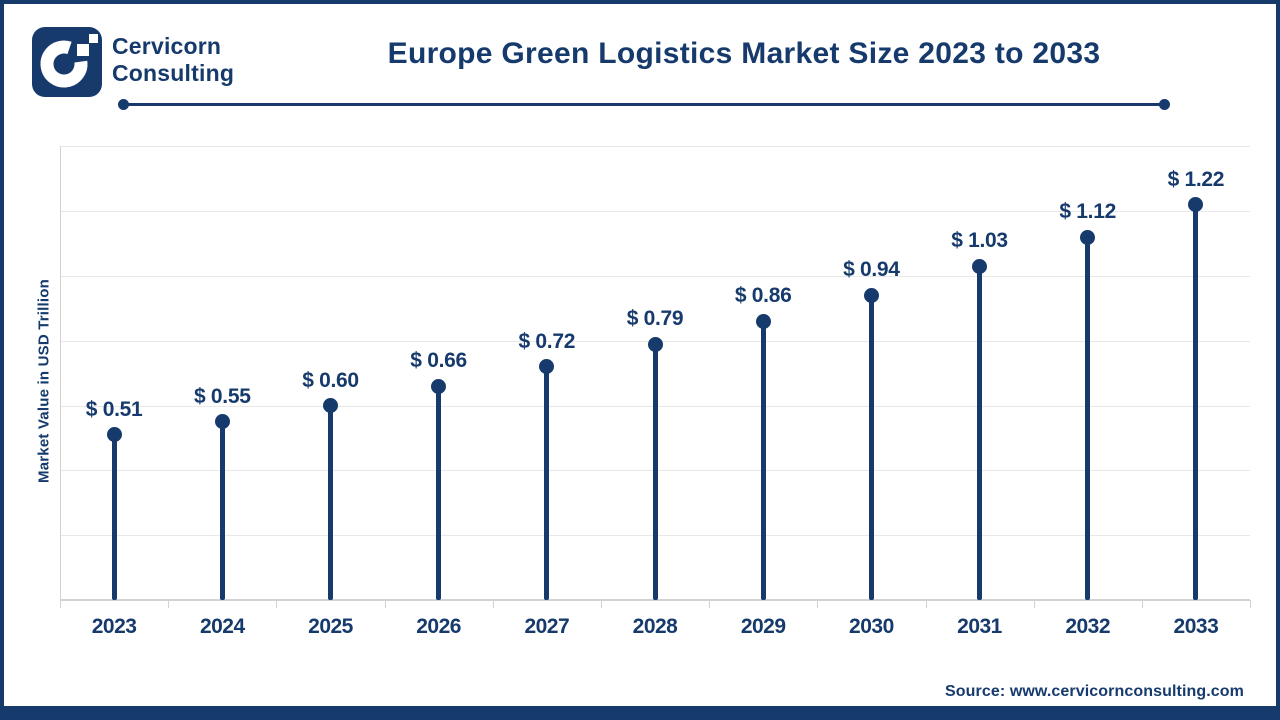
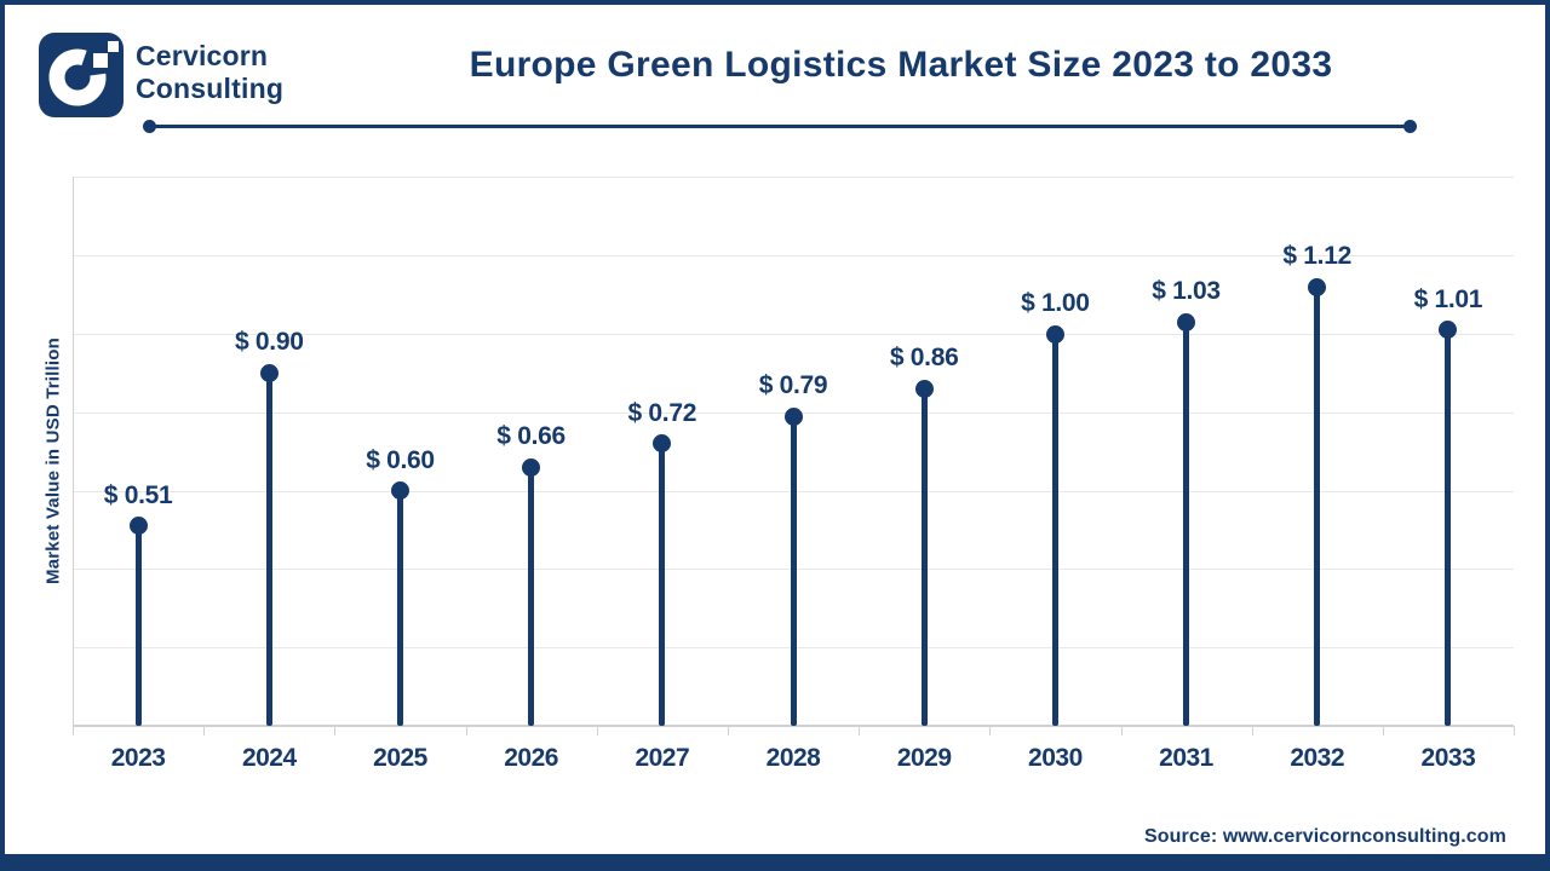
2024: 0.55 -> 0.90
2030: 0.94 -> 1.00
2033: 1.22 -> 1.01
